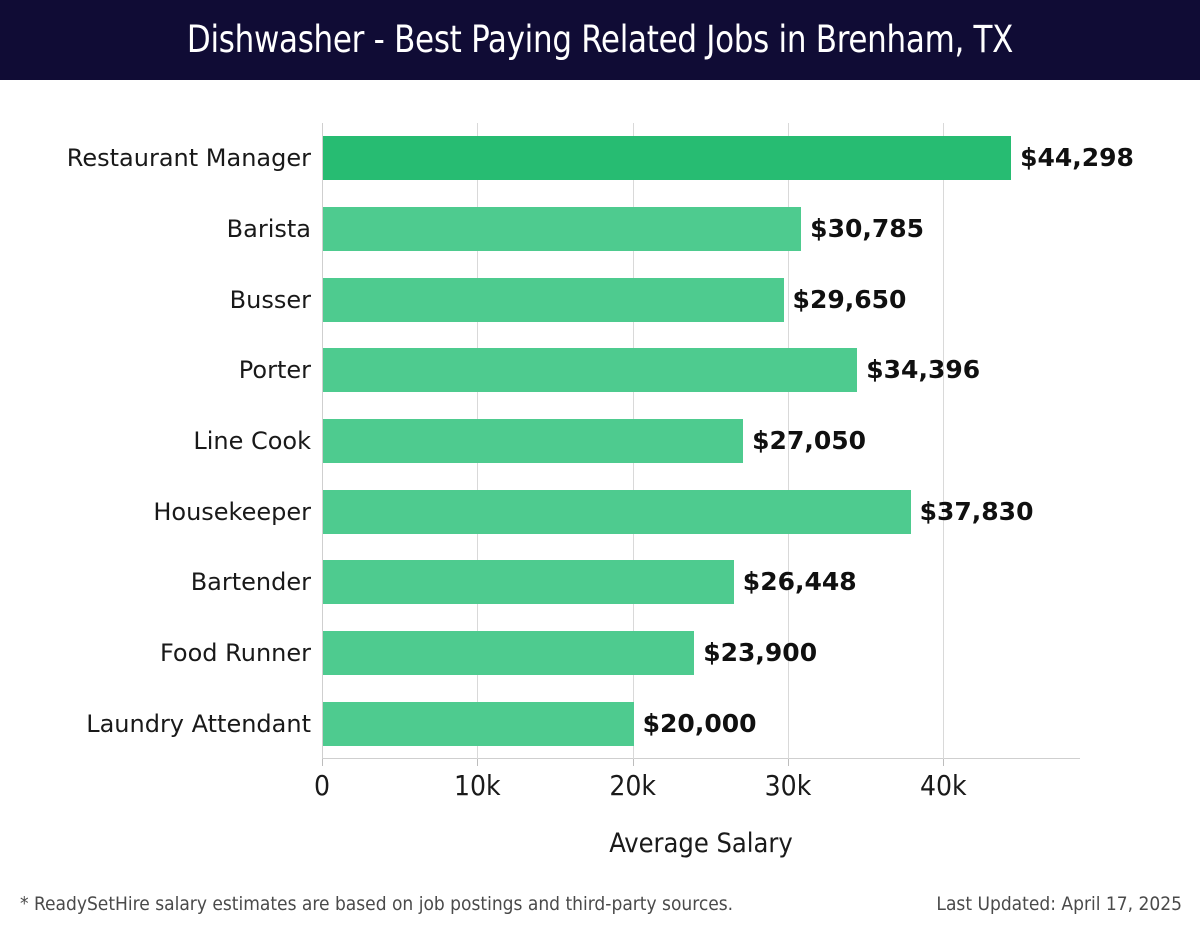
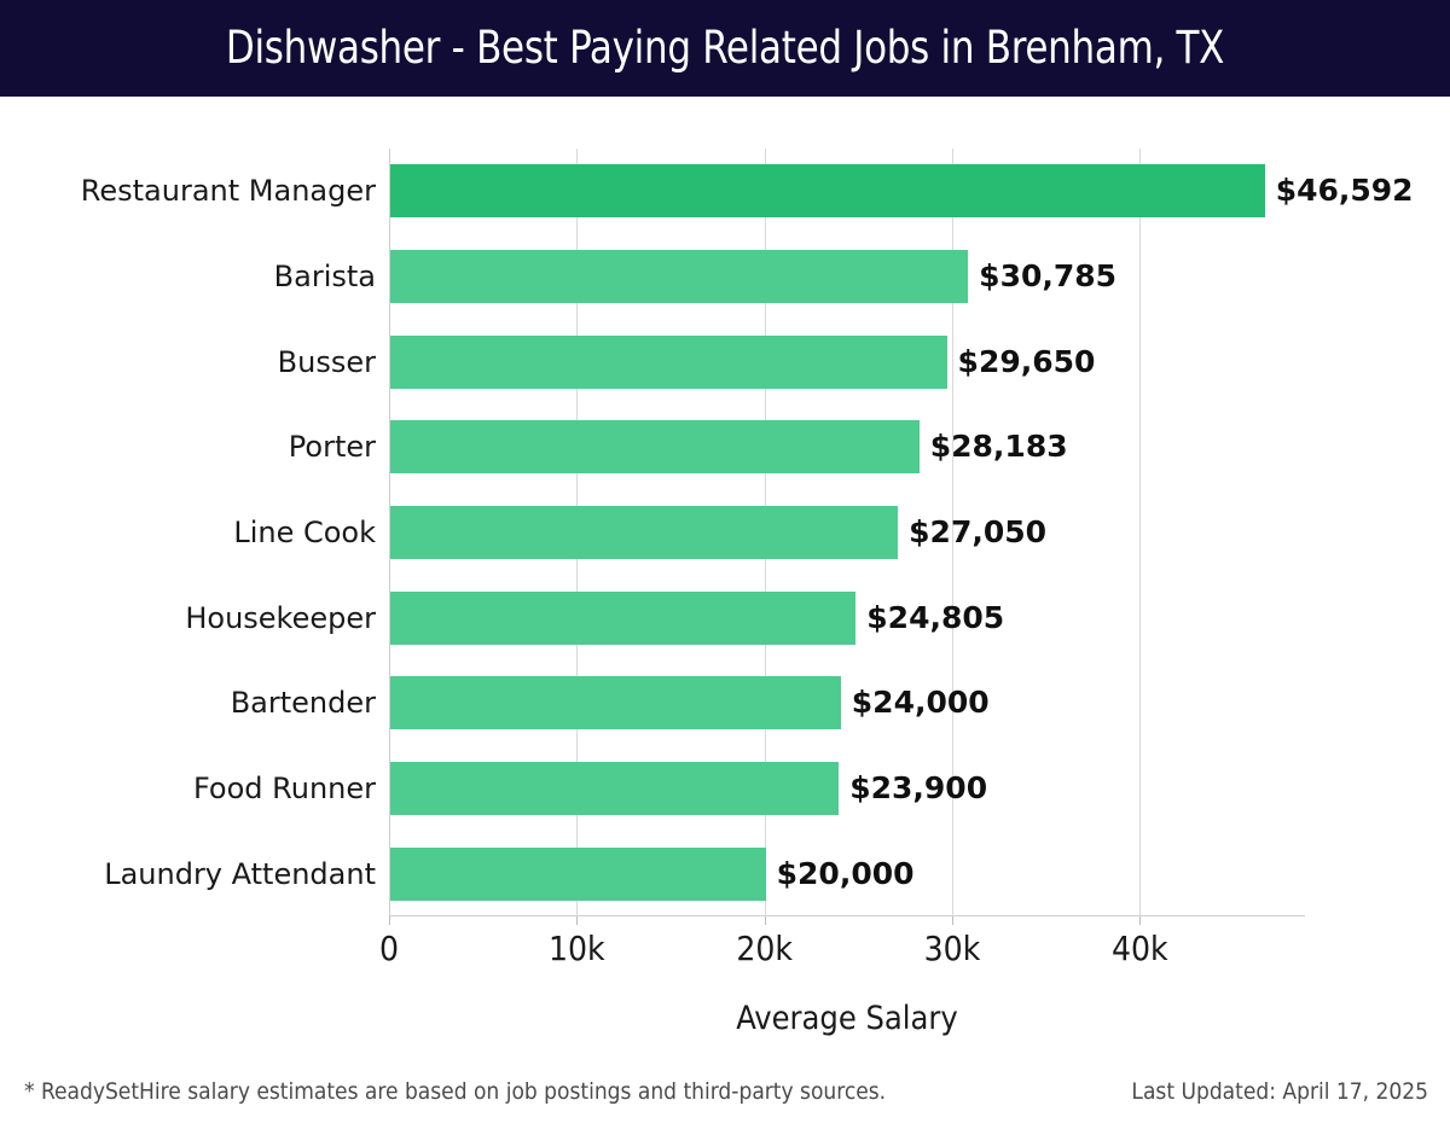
Restaurant Manager: $44,298 -> $46,592
Porter: $34,396 -> $28,183
Housekeeper: $37,830 -> $24,805
Bartender: $26,448 -> $24,000
